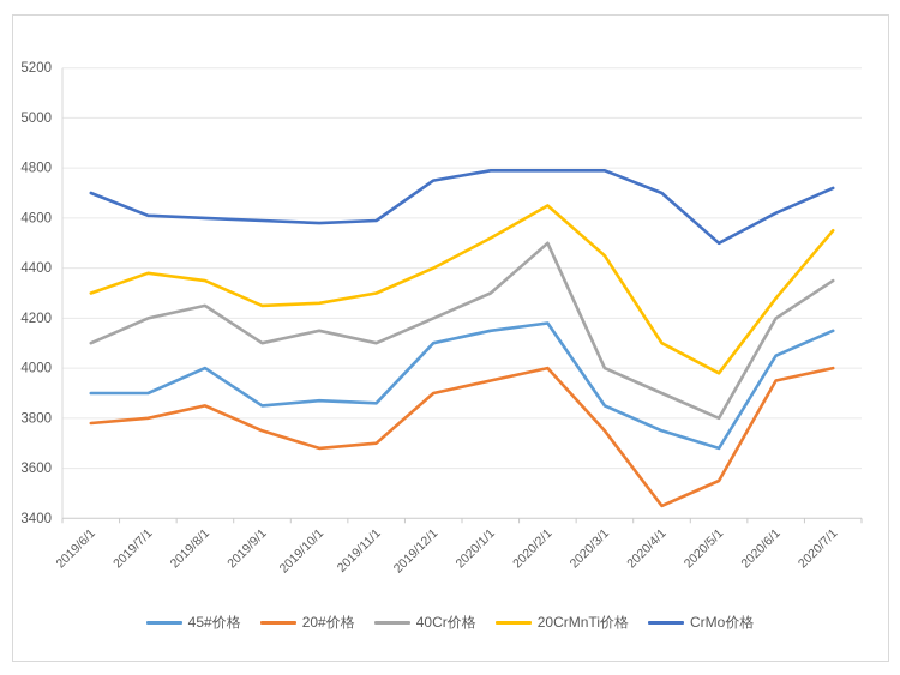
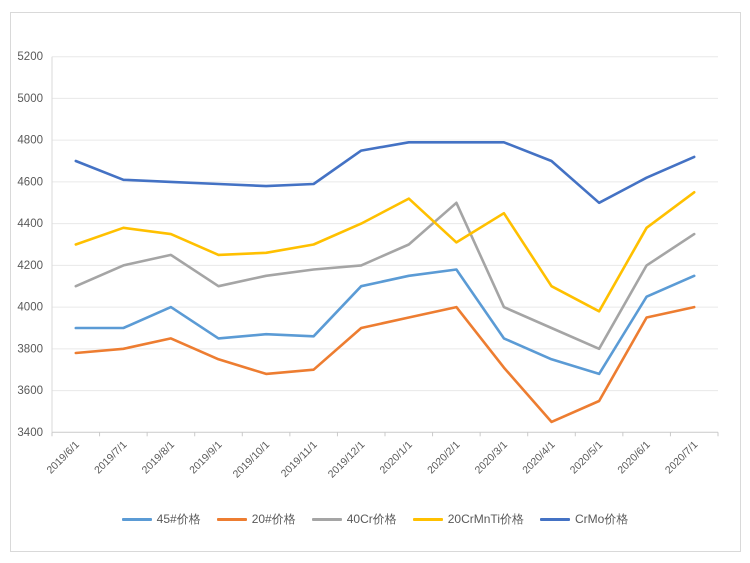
40Cr价格/2019/11/1: 4100 -> 4180
20CrMnTi价格/2020/2/1: 4650 -> 4310
20#价格/2020/3/1: 3750 -> 3710
20CrMnTi价格/2020/6/1: 4280 -> 4380
